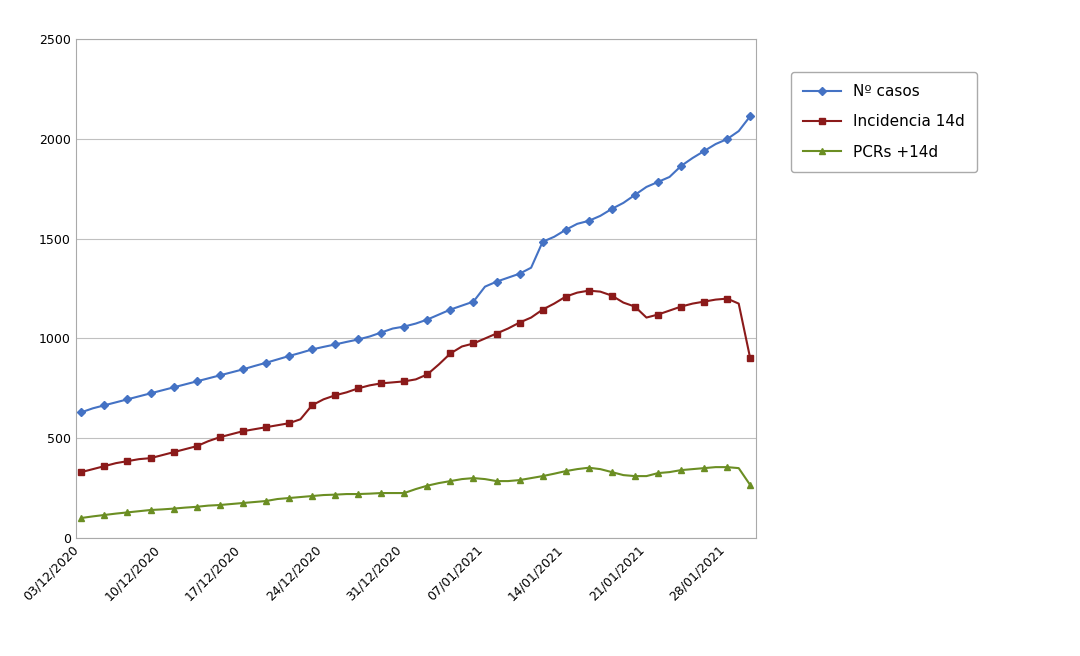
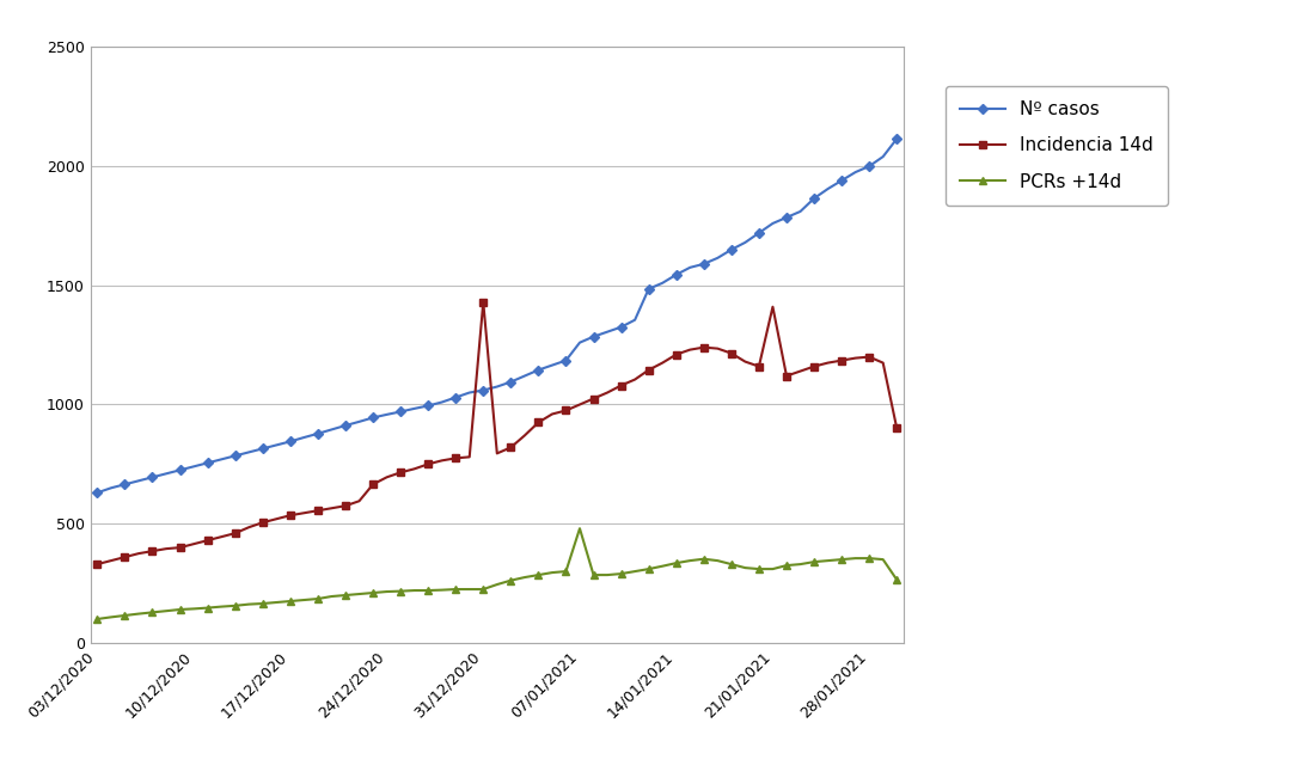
Incidencia 14d/31/12/2020: 780 -> 1430
PCRs +14d/07/01/2021: 300 -> 480
Incidencia 14d/21/01/2021: 1100 -> 1410
